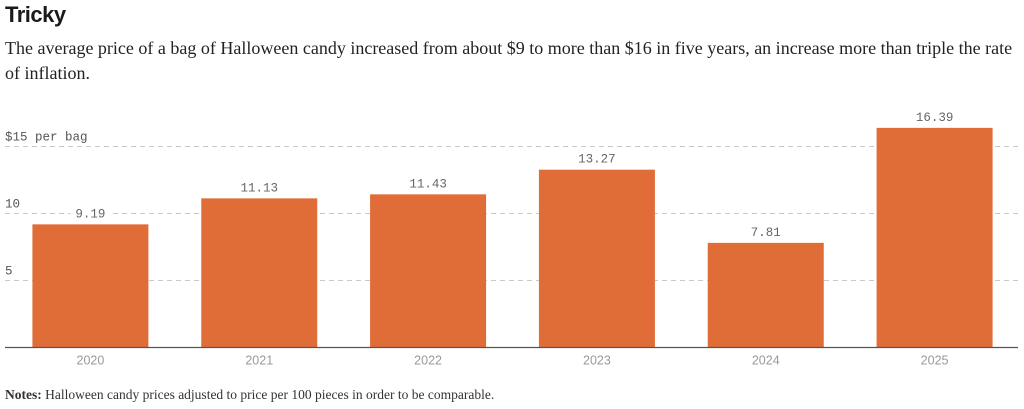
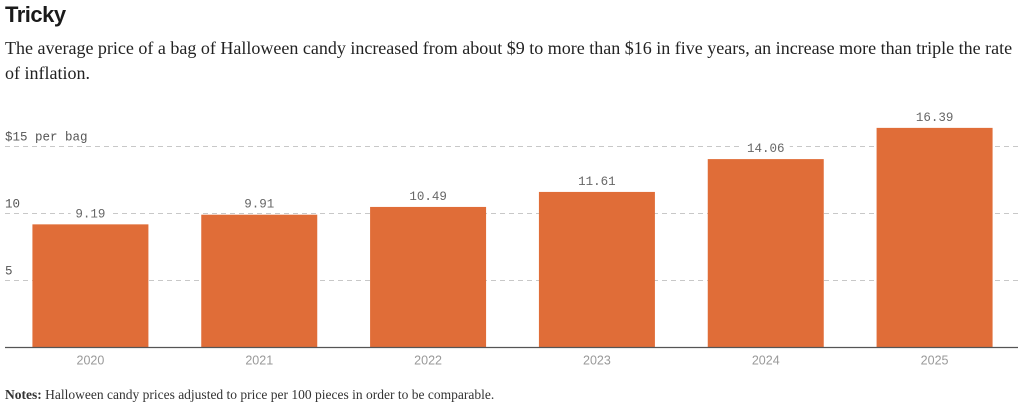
2021: 11.13 -> 9.91
2022: 11.43 -> 10.49
2023: 13.27 -> 11.61
2024: 7.81 -> 14.06
